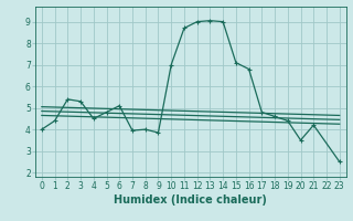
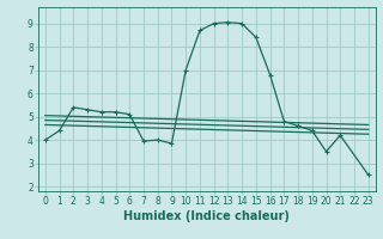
4: 4.5 -> 5.2
5: 4.8 -> 5.2
15: 7.1 -> 8.4
